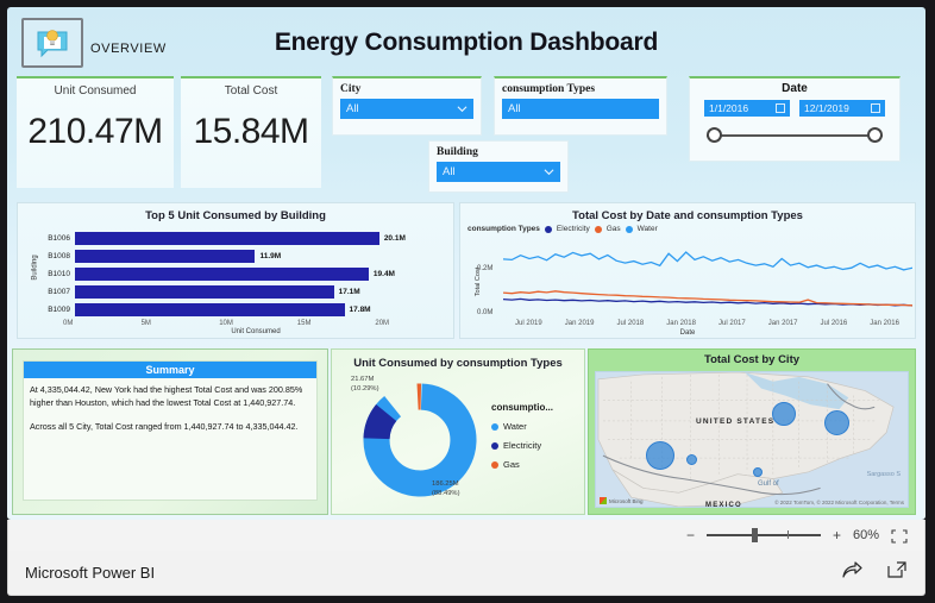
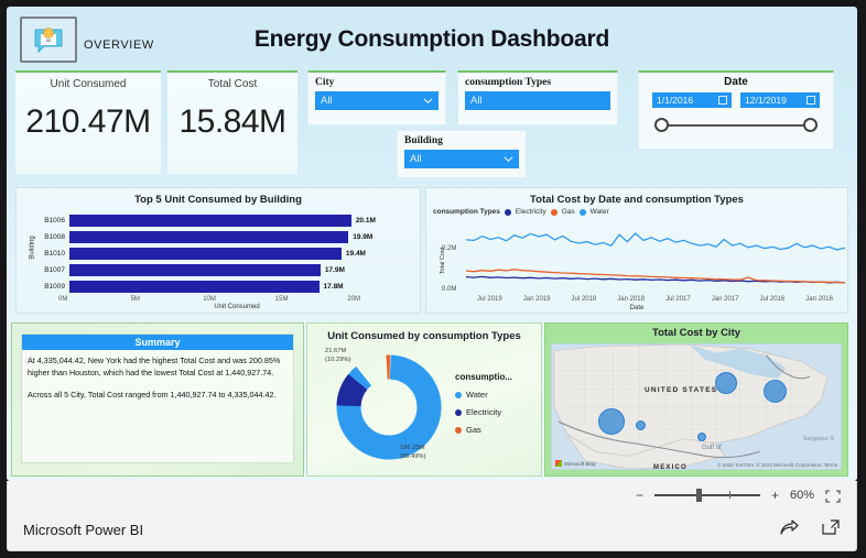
Top 5 Unit Consumed by Building/B1008: 11.9M -> 19.9M
Top 5 Unit Consumed by Building/B1007: 17.1M -> 17.9M
